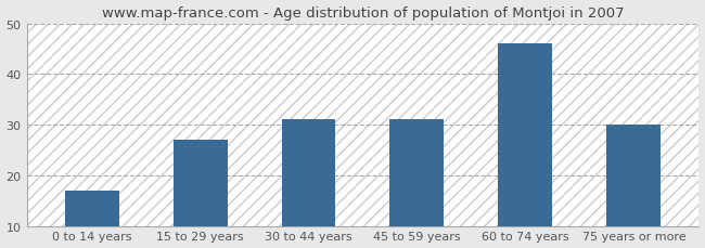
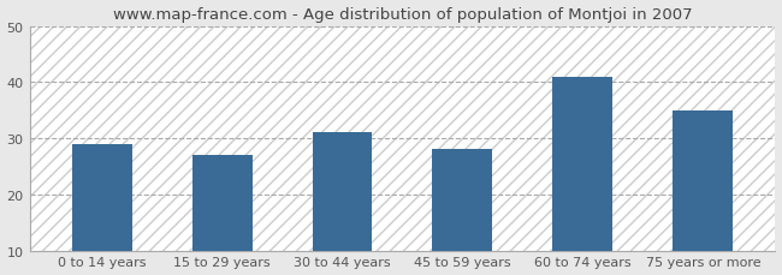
0 to 14 years: 17 -> 29
45 to 59 years: 31 -> 28
60 to 74 years: 46 -> 41
75 years or more: 30 -> 35
